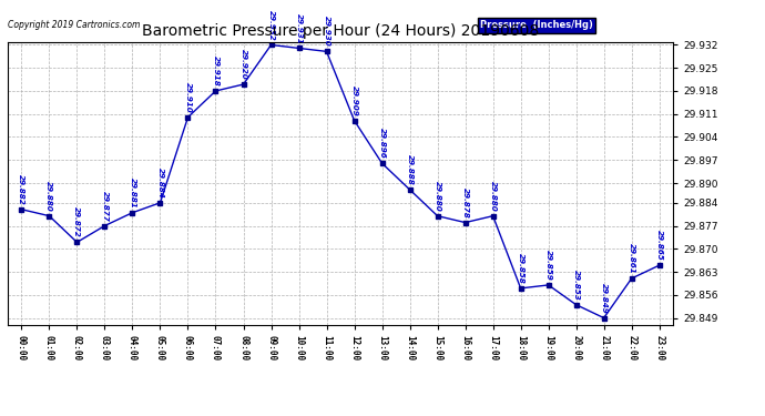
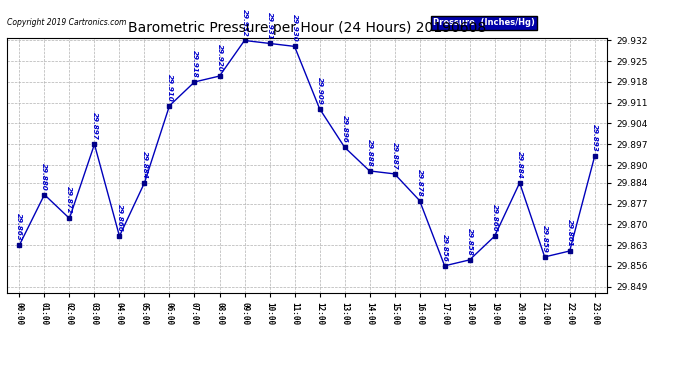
00:00: 29.882 -> 29.863
03:00: 29.877 -> 29.897
04:00: 29.881 -> 29.866
15:00: 29.880 -> 29.887
17:00: 29.880 -> 29.856
19:00: 29.859 -> 29.866
20:00: 29.853 -> 29.884
21:00: 29.849 -> 29.859
23:00: 29.865 -> 29.893
